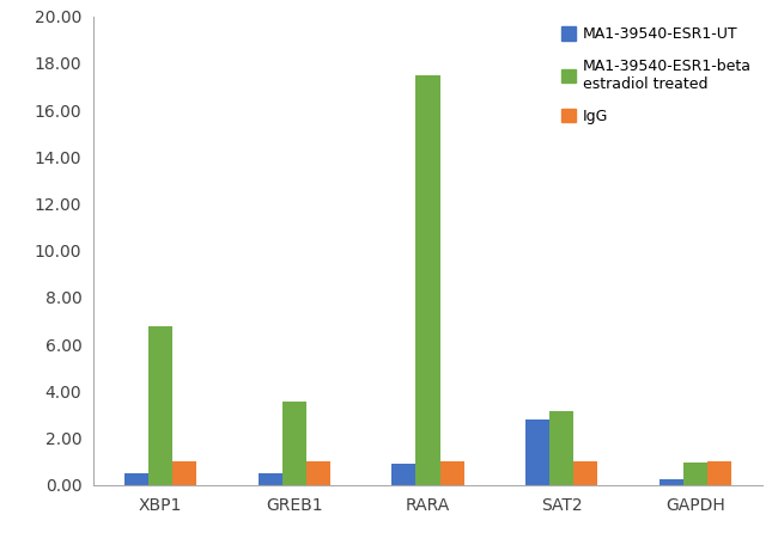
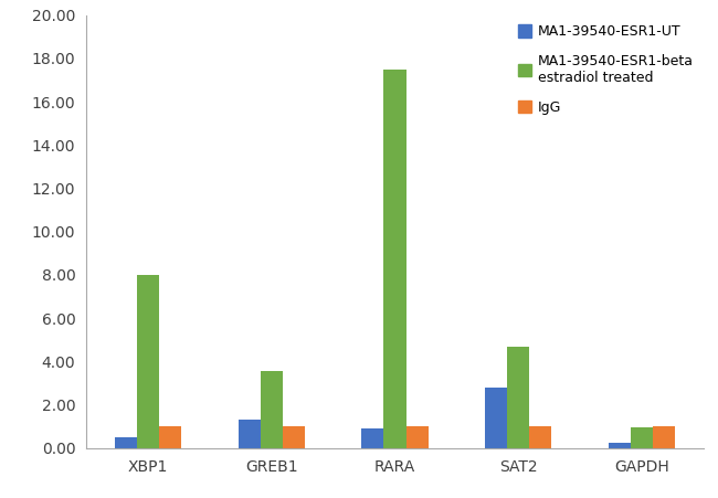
MA1-39540-ESR1-beta estradiol treated/XBP1: 6.8 -> 8.0
MA1-39540-ESR1-UT/GREB1: 0.5 -> 1.3
MA1-39540-ESR1-beta estradiol treated/SAT2: 3.2 -> 4.7
